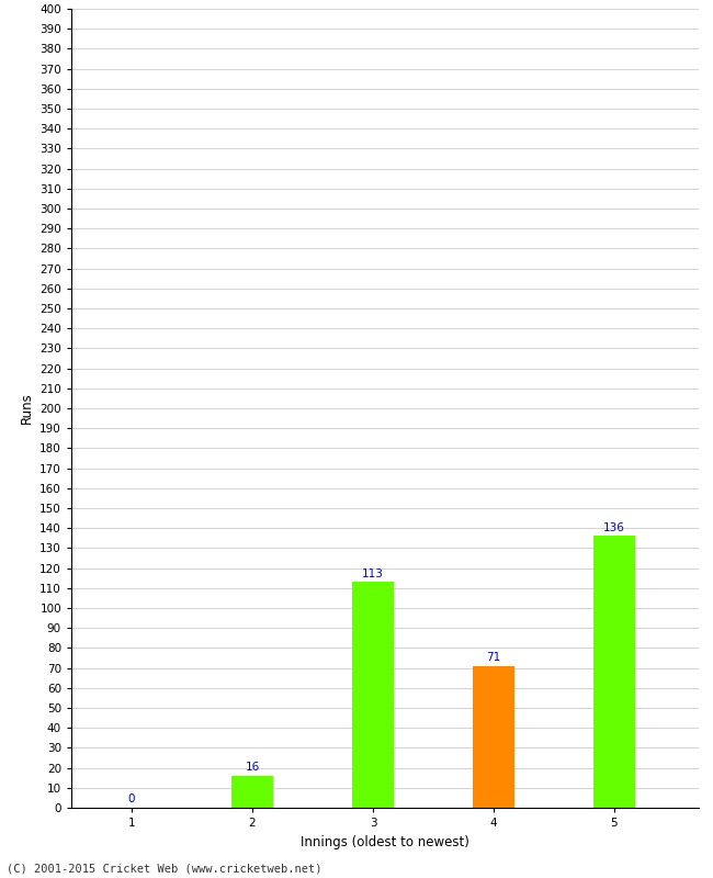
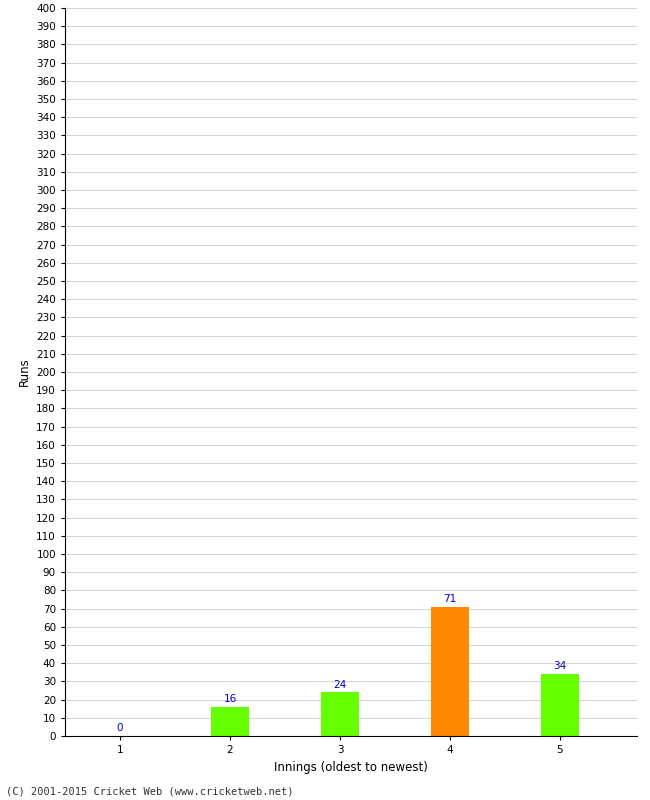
3: 113 -> 24
5: 136 -> 34
